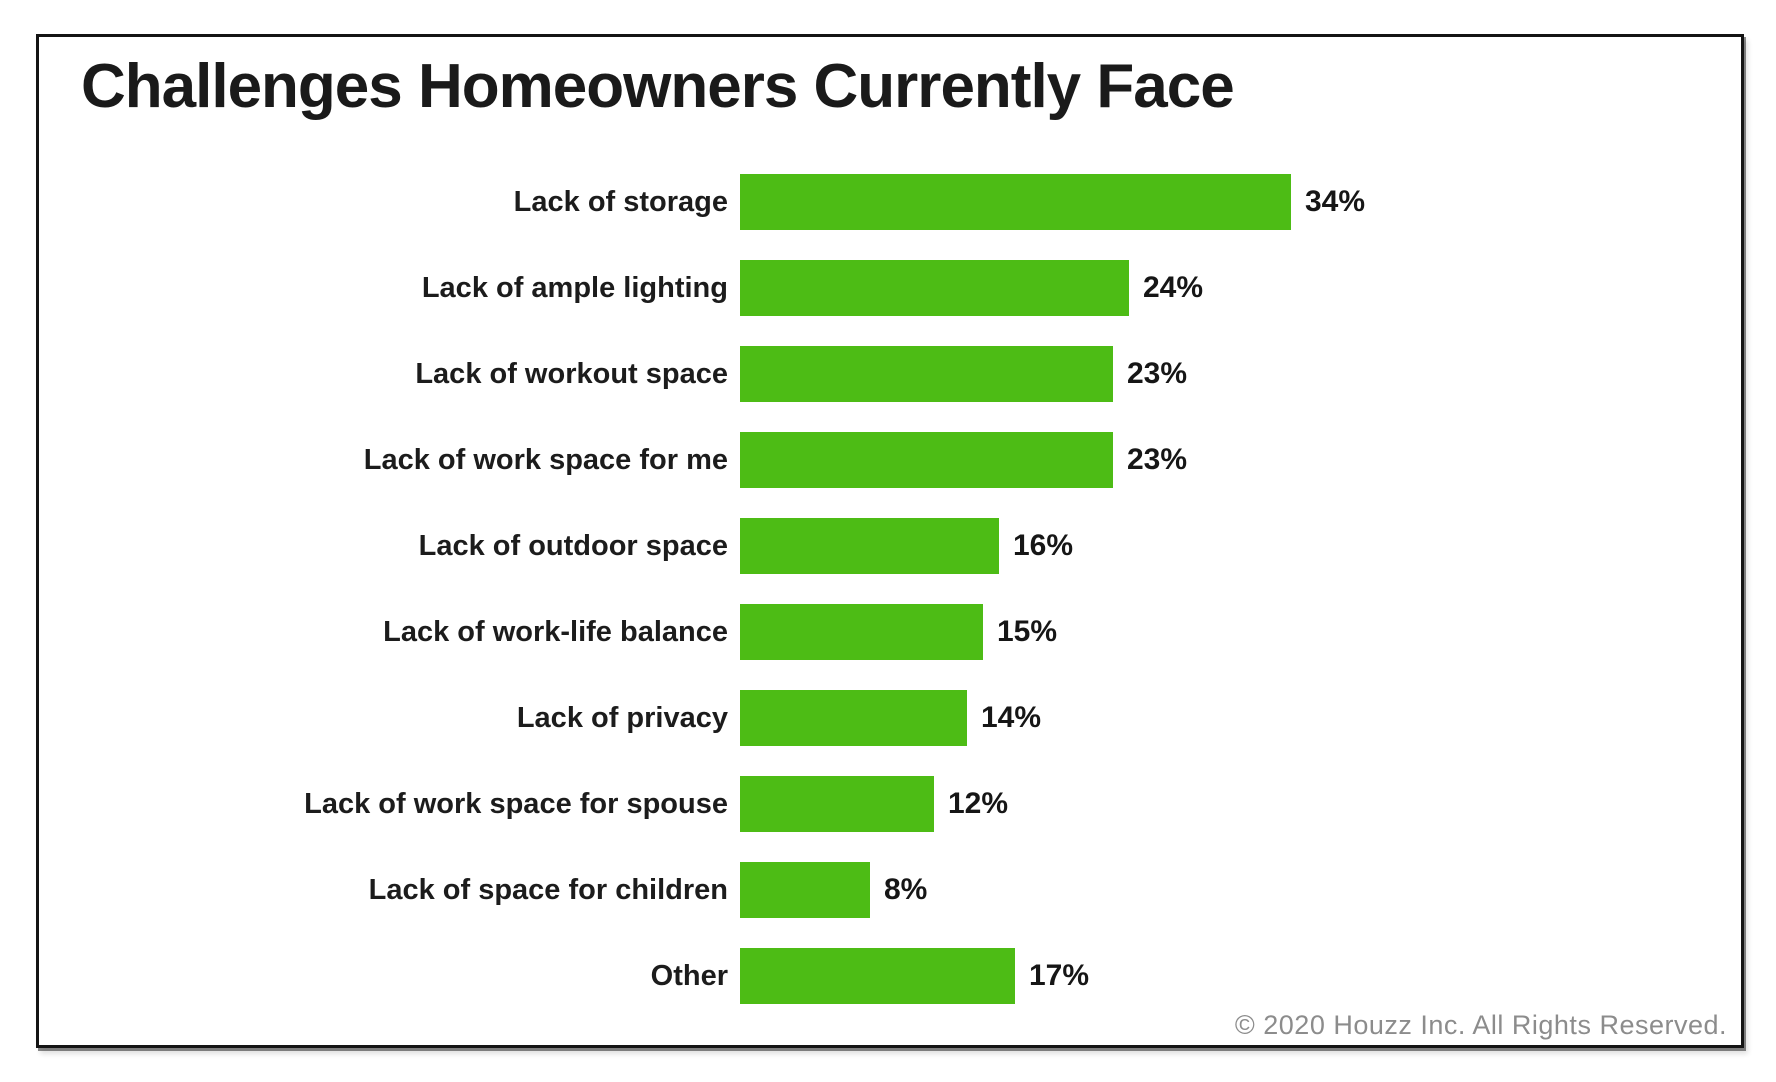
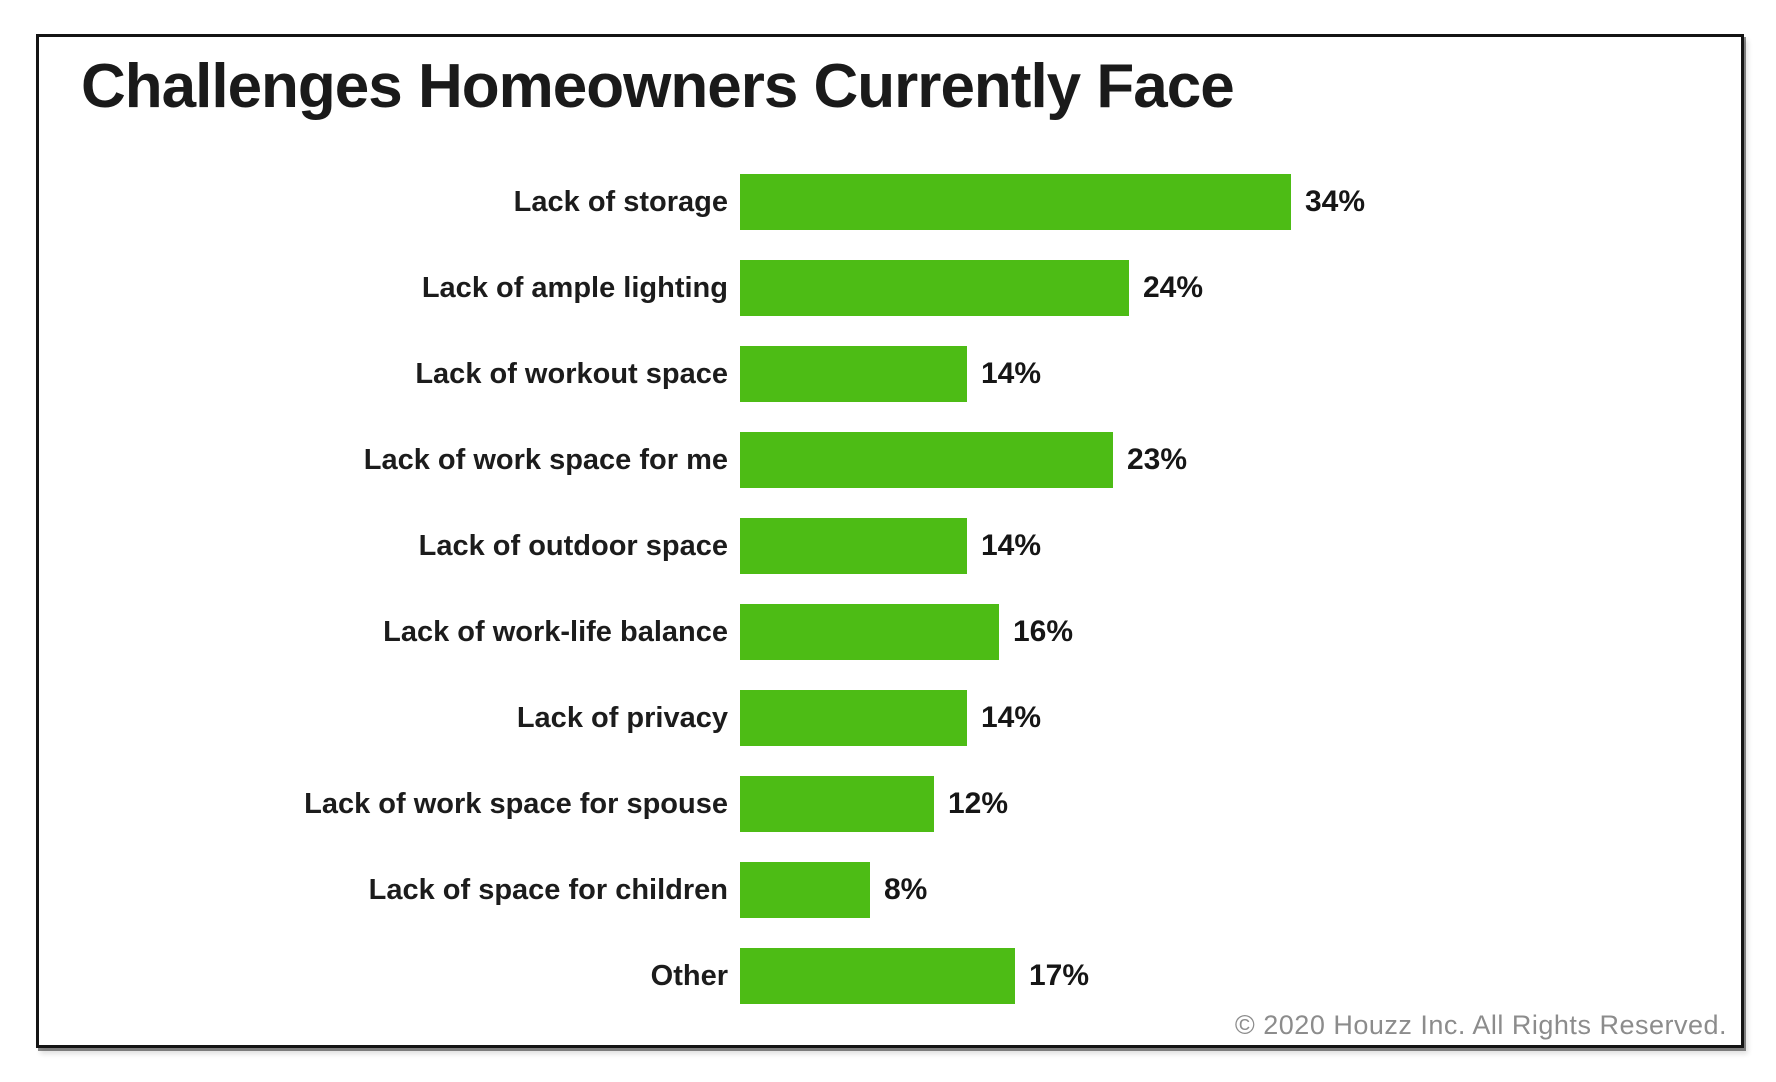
Lack of workout space: 23% -> 14%
Lack of outdoor space: 16% -> 14%
Lack of work-life balance: 15% -> 16%
